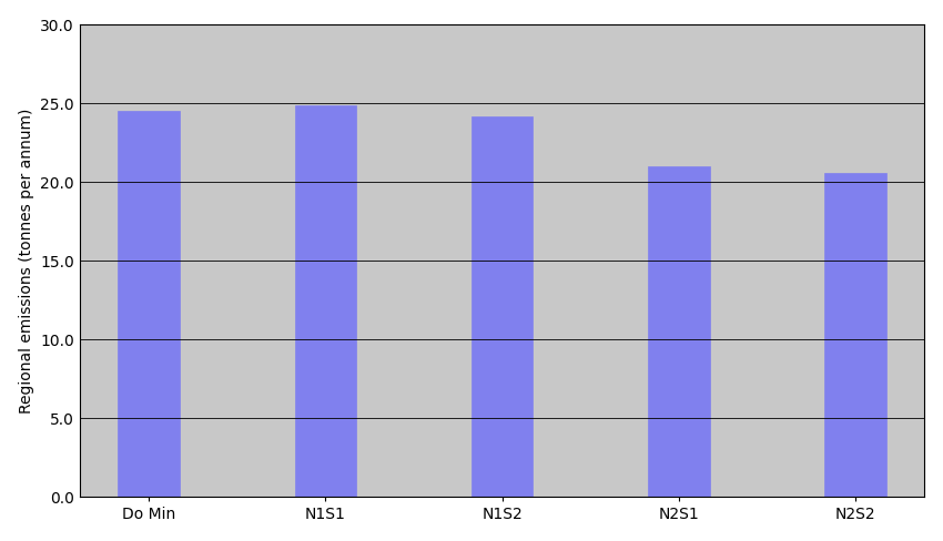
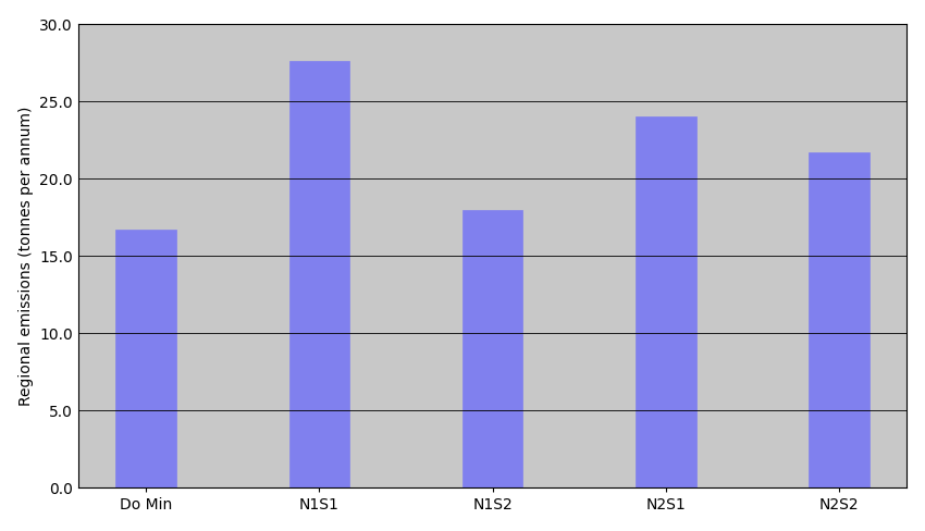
Do Min: 24.5 -> 16.7
N1S1: 24.9 -> 27.6
N1S2: 24.2 -> 18.0
N2S1: 21.0 -> 24.0
N2S2: 20.6 -> 21.7
